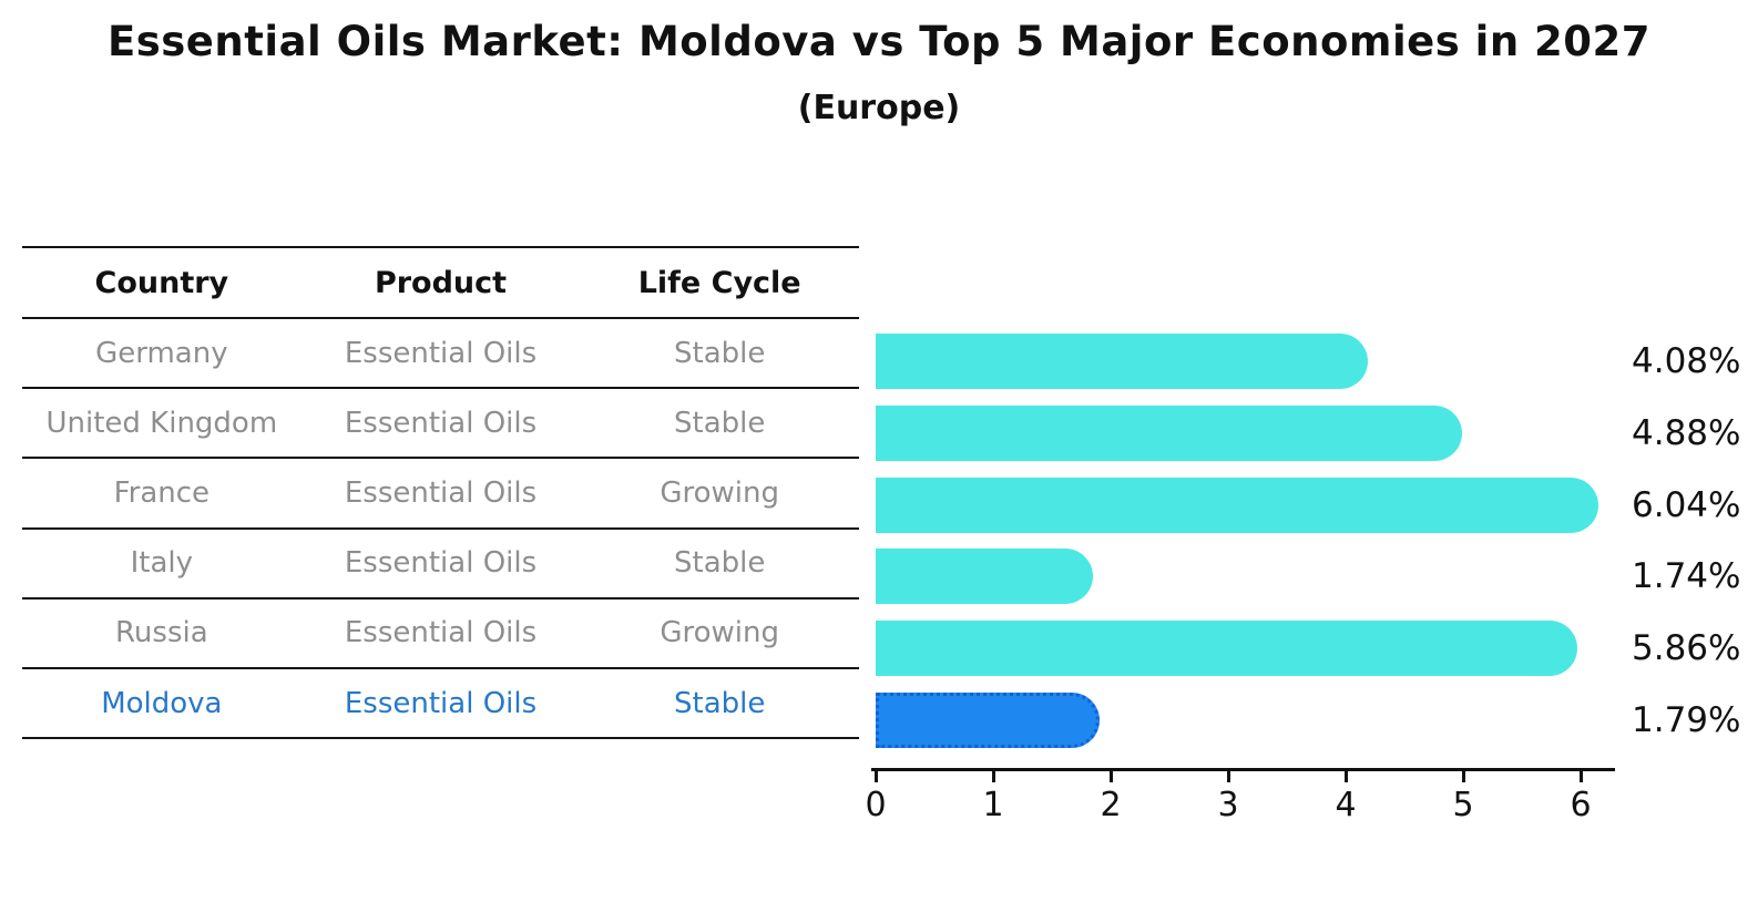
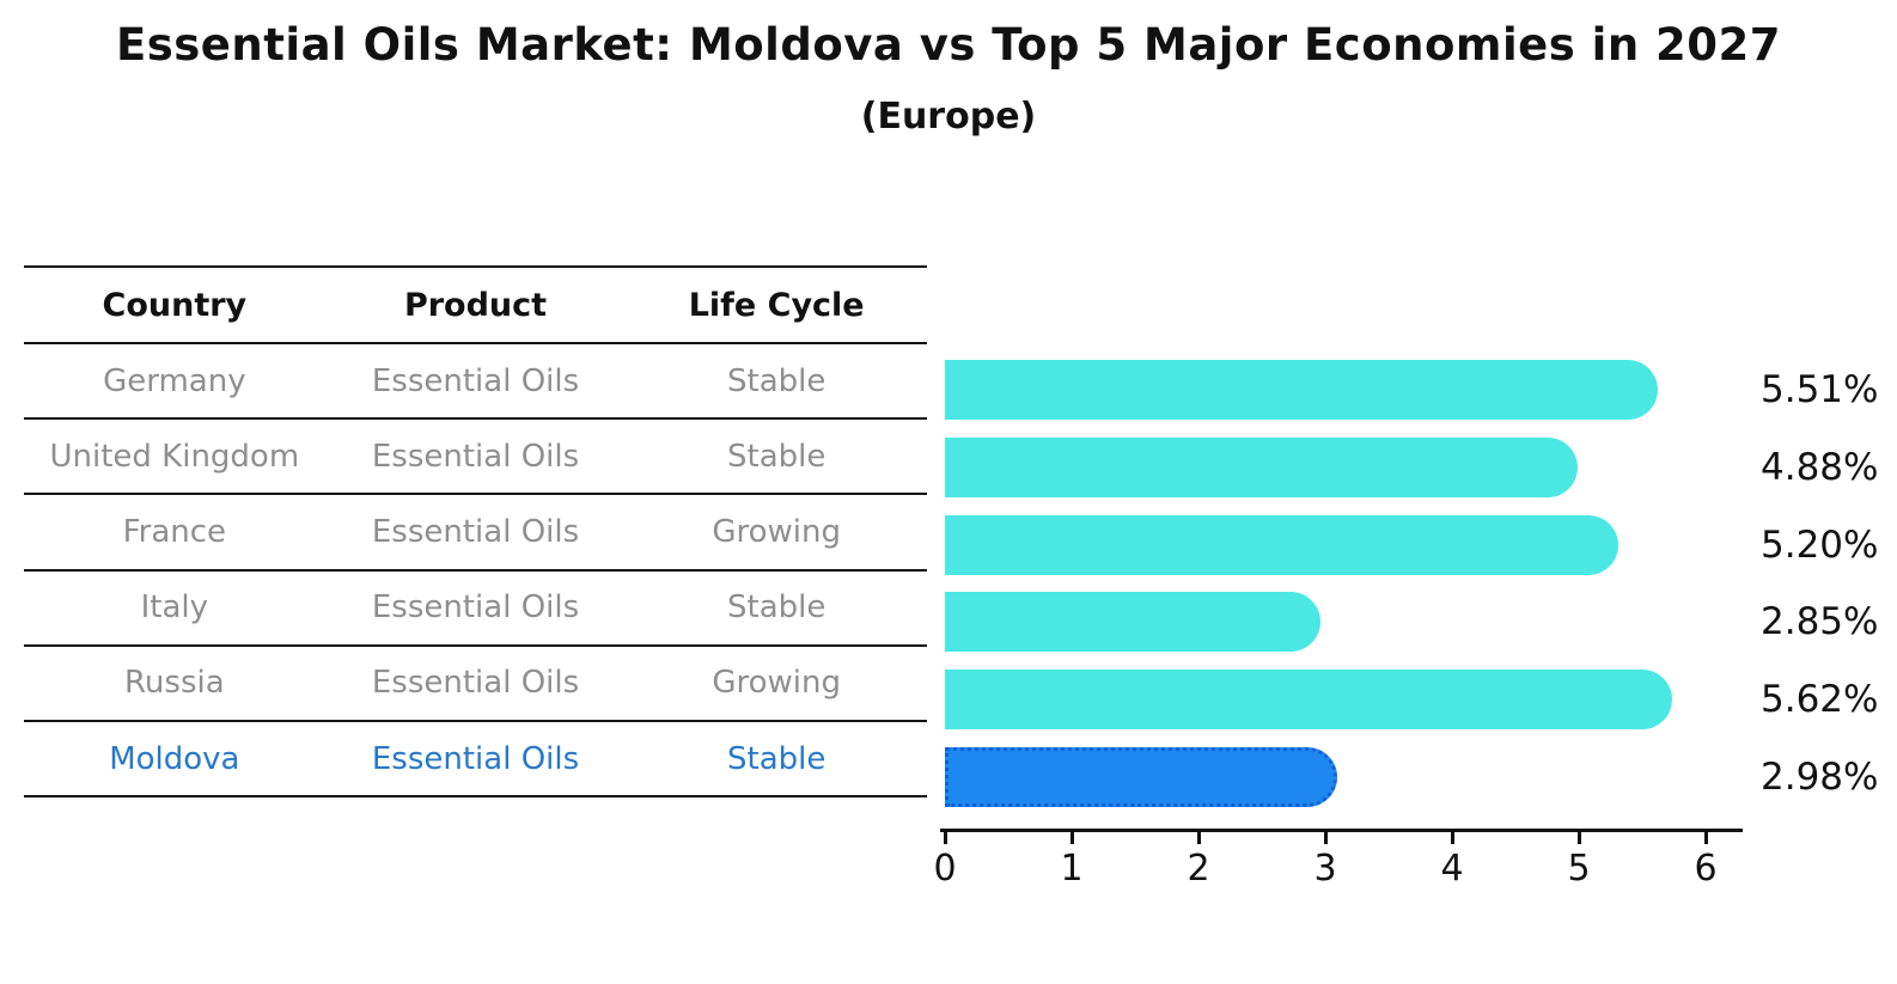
Germany: 4.08% -> 5.51%
France: 6.04% -> 5.20%
Italy: 1.74% -> 2.85%
Russia: 5.86% -> 5.62%
Moldova: 1.79% -> 2.98%
